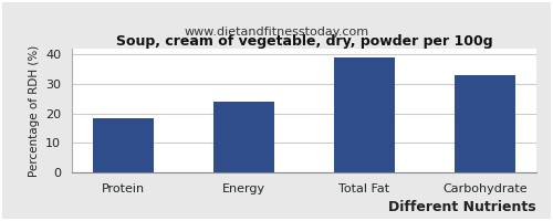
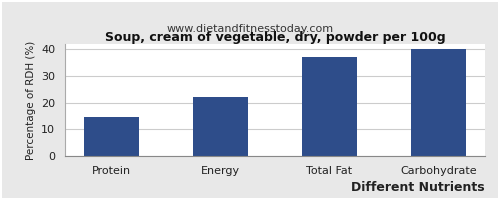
Protein: 18.5 -> 14.5
Energy: 24.0 -> 22.0
Total Fat: 39.0 -> 37.0
Carbohydrate: 33.0 -> 40.0
